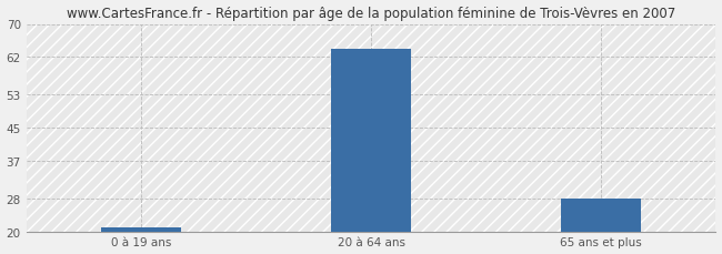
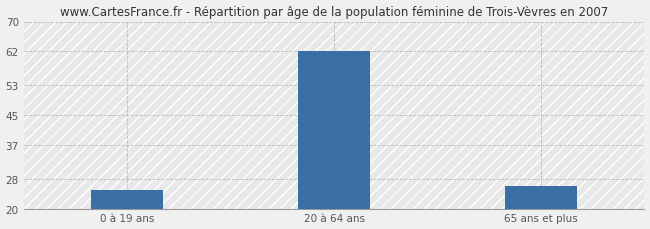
0 à 19 ans: 21 -> 25
20 à 64 ans: 64 -> 62
65 ans et plus: 28 -> 26
